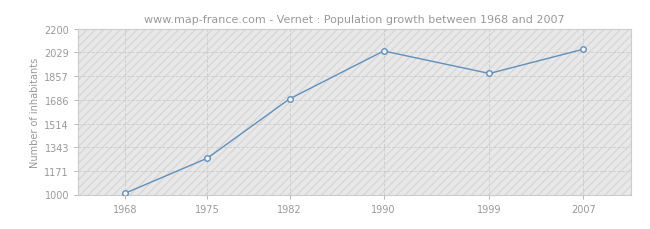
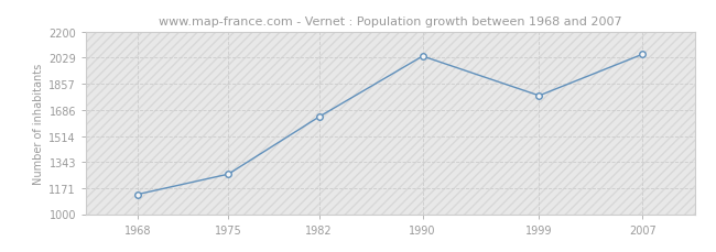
1968: 1010 -> 1130
1982: 1690 -> 1640
1999: 1880 -> 1780
